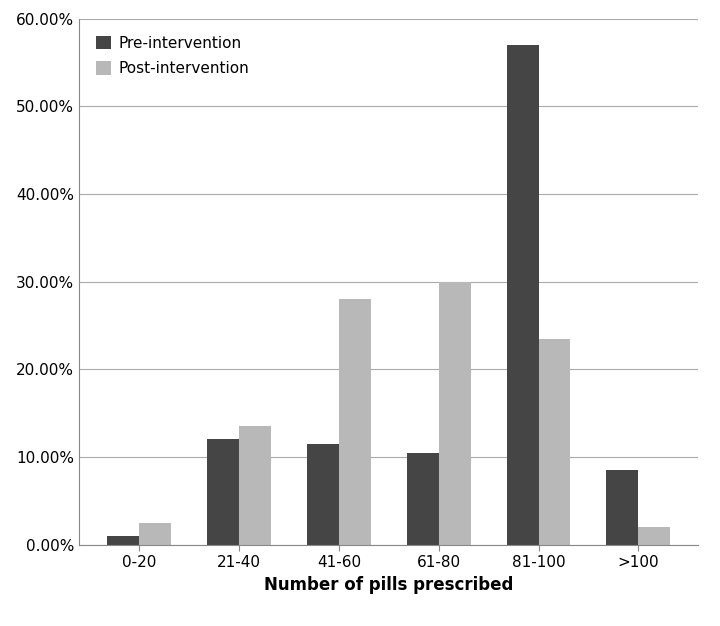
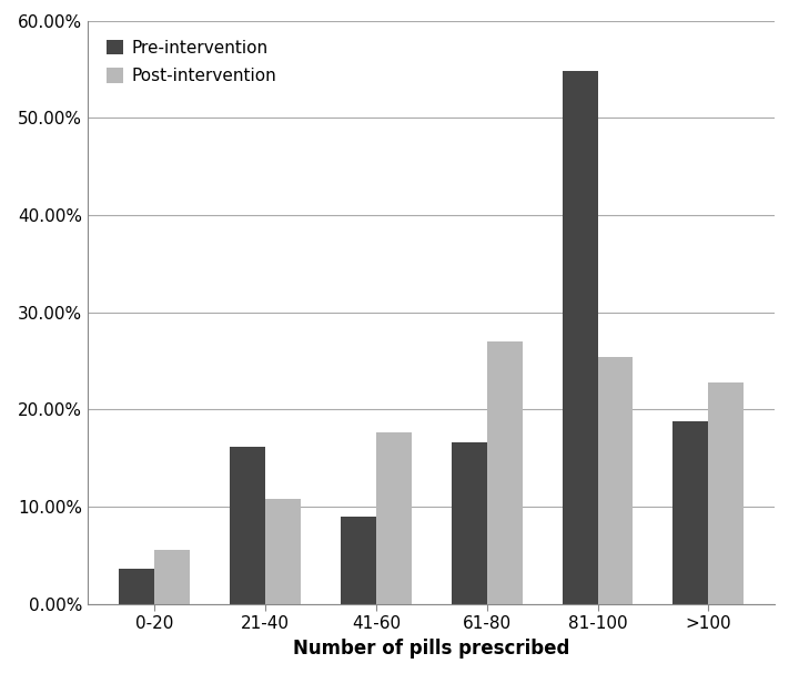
Pre-intervention/0-20: 1.0% -> 3.6%
Post-intervention/0-20: 2.5% -> 5.6%
Pre-intervention/21-40: 12.0% -> 16.2%
Post-intervention/21-40: 13.5% -> 10.8%
Pre-intervention/41-60: 11.5% -> 9.0%
Post-intervention/41-60: 28.0% -> 17.6%
Pre-intervention/61-80: 10.5% -> 16.6%
Post-intervention/61-80: 30.0% -> 27.0%
Pre-intervention/81-100: 57.0% -> 54.8%
Post-intervention/81-100: 23.5% -> 25.4%
Pre-intervention/>100: 8.5% -> 18.8%
Post-intervention/>100: 2.0% -> 22.8%
